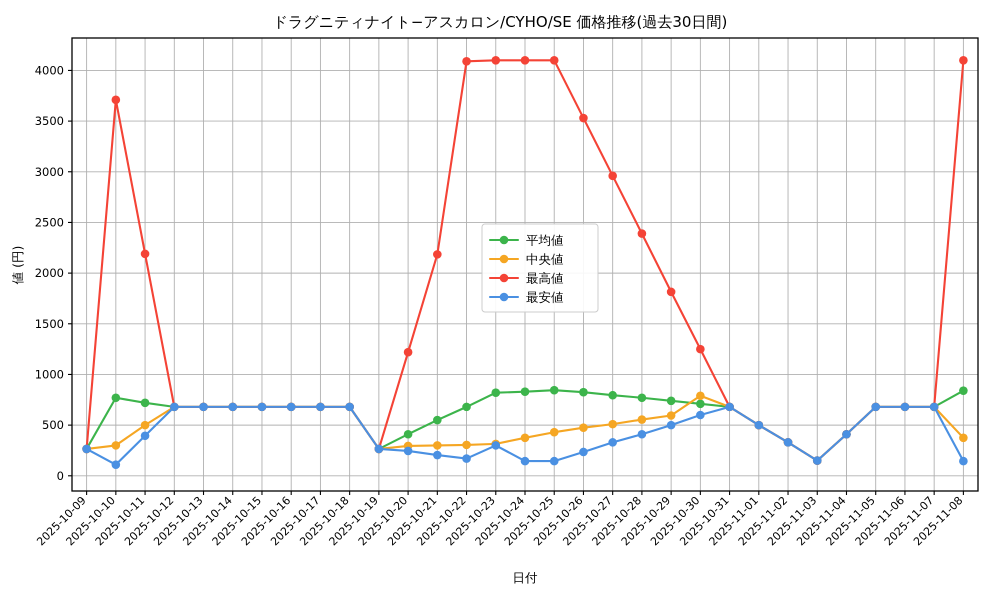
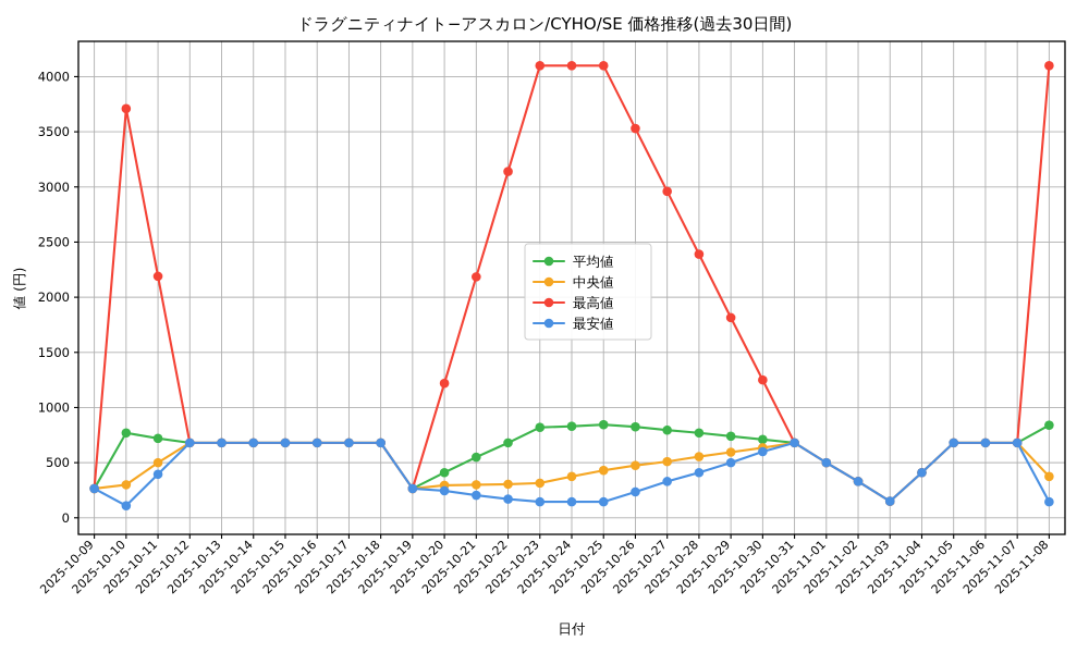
最高値/2025-10-22: 4090 -> 3140
最安値/2025-10-23: 300 -> 140
中央値/2025-10-30: 790 -> 640
